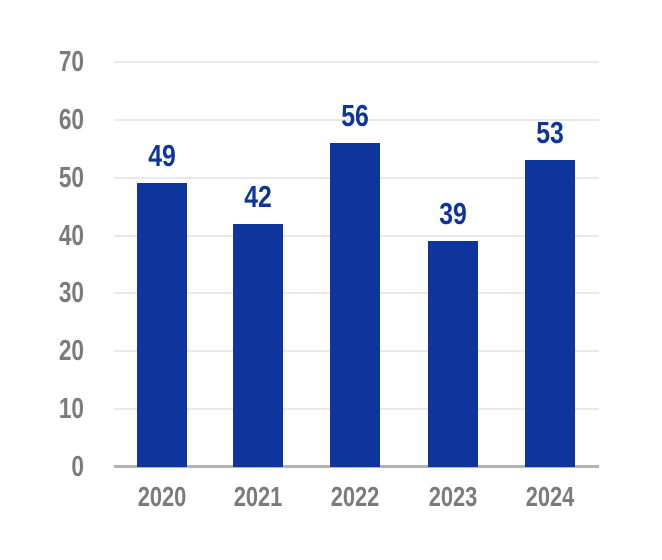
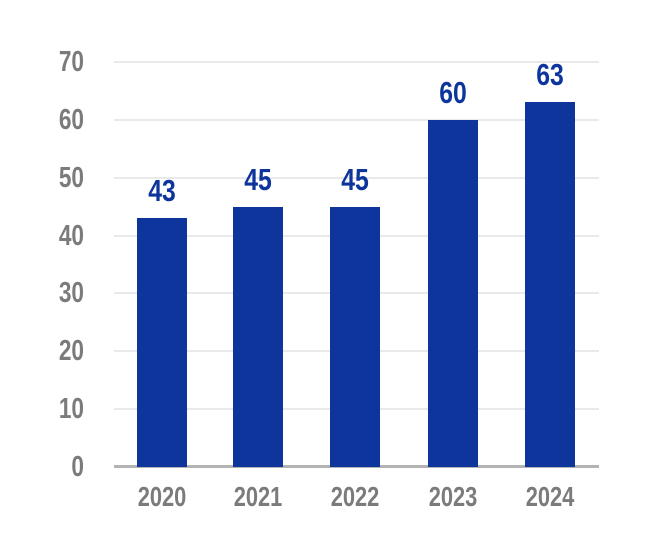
2020: 49 -> 43
2021: 42 -> 45
2022: 56 -> 45
2023: 39 -> 60
2024: 53 -> 63
